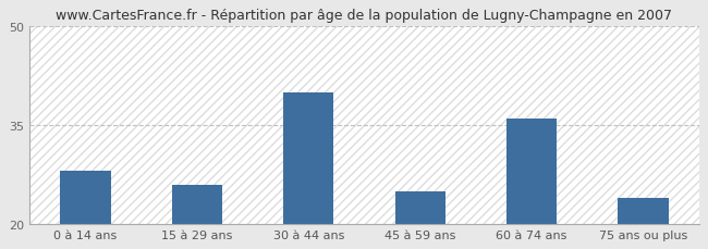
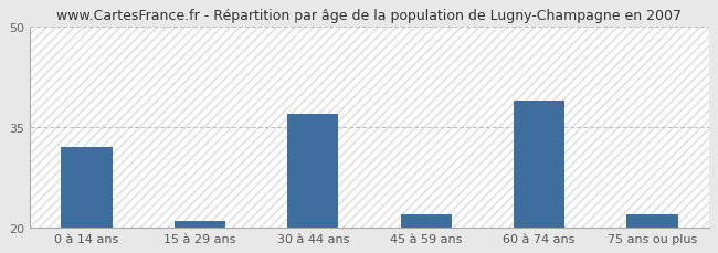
0 à 14 ans: 28 -> 32
15 à 29 ans: 26 -> 21
30 à 44 ans: 40 -> 37
45 à 59 ans: 25 -> 22
60 à 74 ans: 36 -> 39
75 ans ou plus: 24 -> 22
